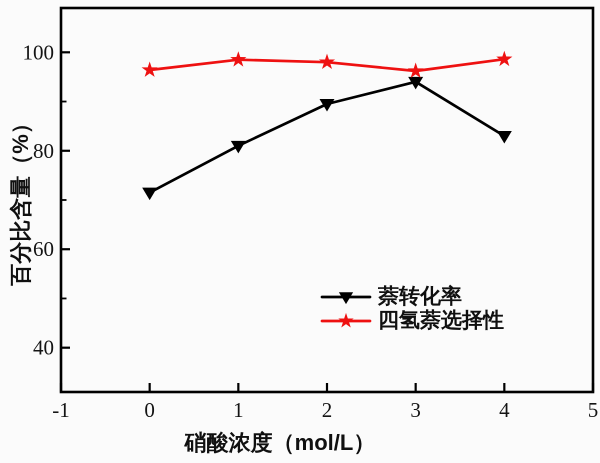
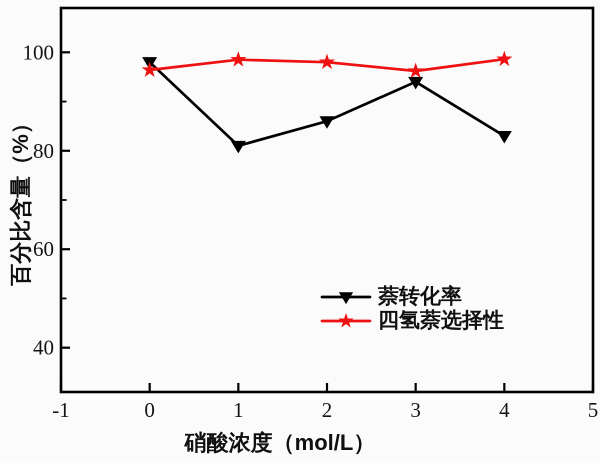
萘转化率/0: 72 -> 98
萘转化率/2: 90 -> 86
